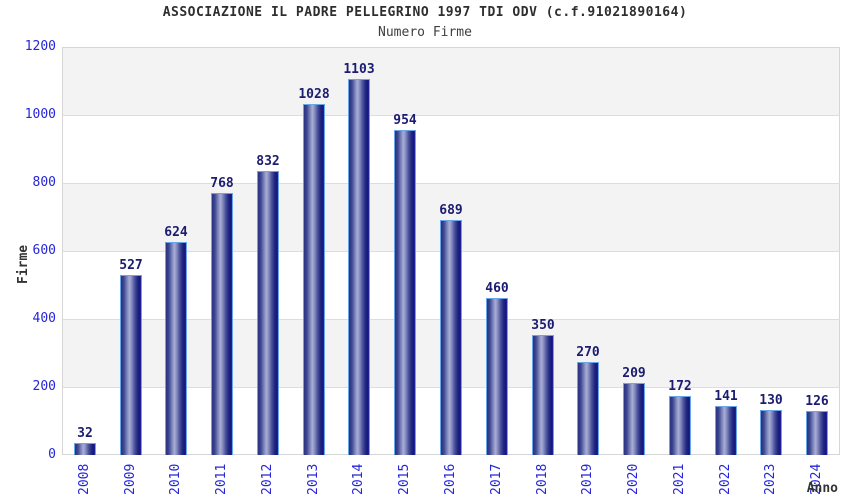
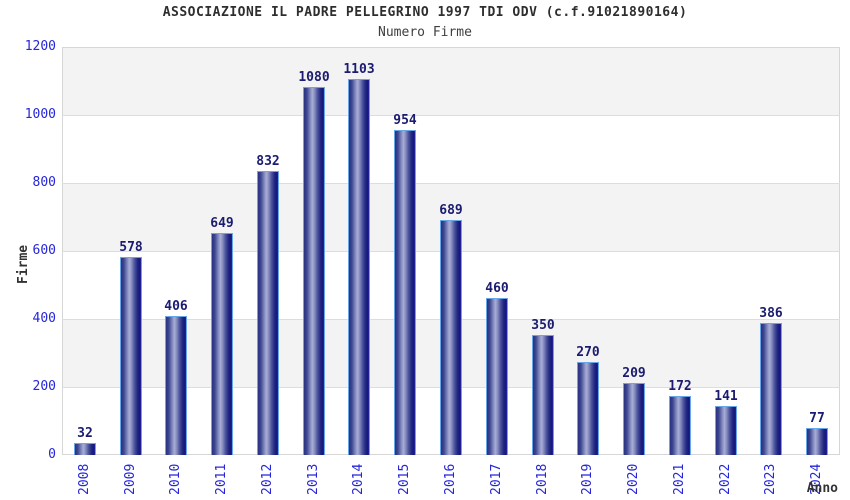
2009: 527 -> 578
2010: 624 -> 406
2011: 768 -> 649
2013: 1028 -> 1080
2023: 130 -> 386
2024: 126 -> 77
